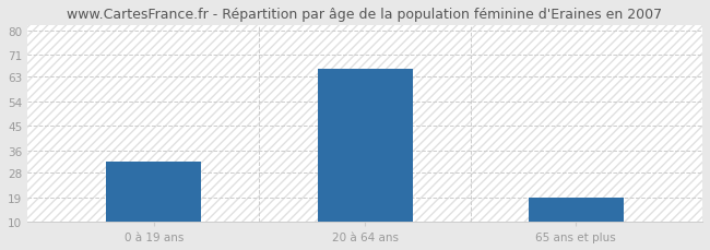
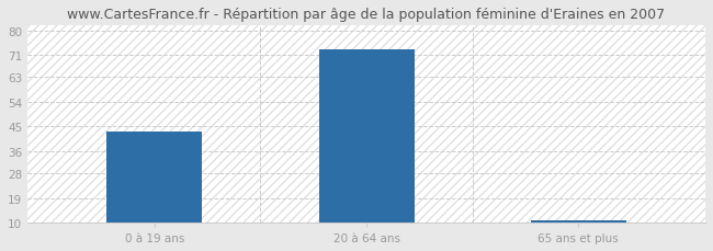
0 à 19 ans: 32 -> 43
20 à 64 ans: 66 -> 73
65 ans et plus: 19 -> 11
